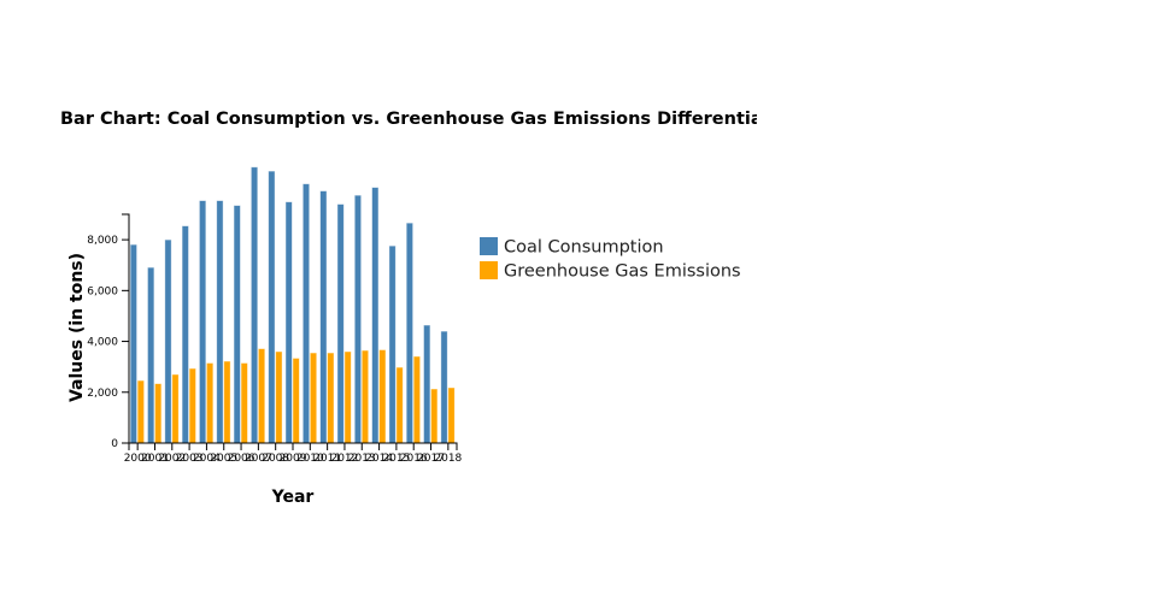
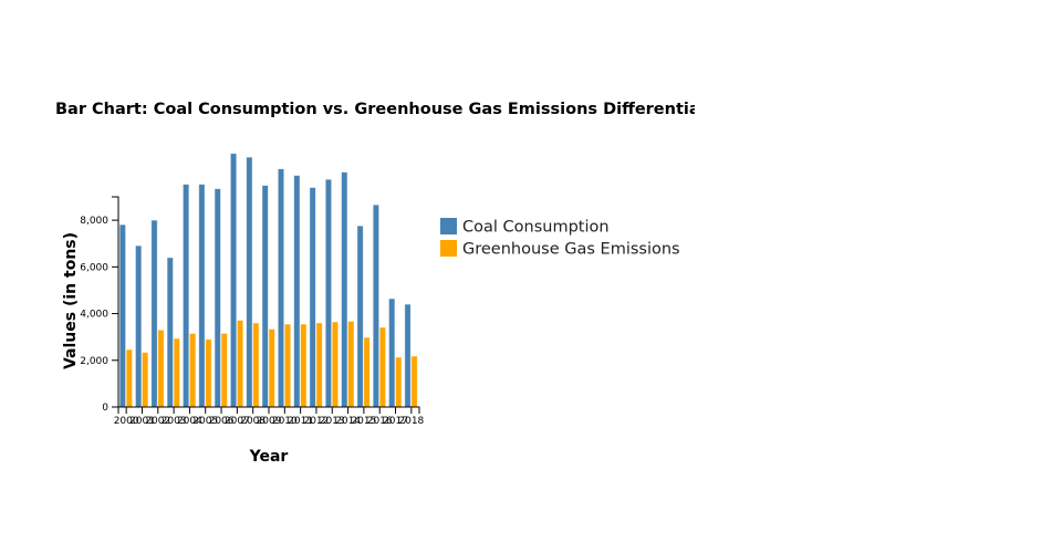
Greenhouse Gas Emissions/2002: 2700 -> 3300
Coal Consumption/2003: 8500 -> 6400
Greenhouse Gas Emissions/2005: 3200 -> 2900
